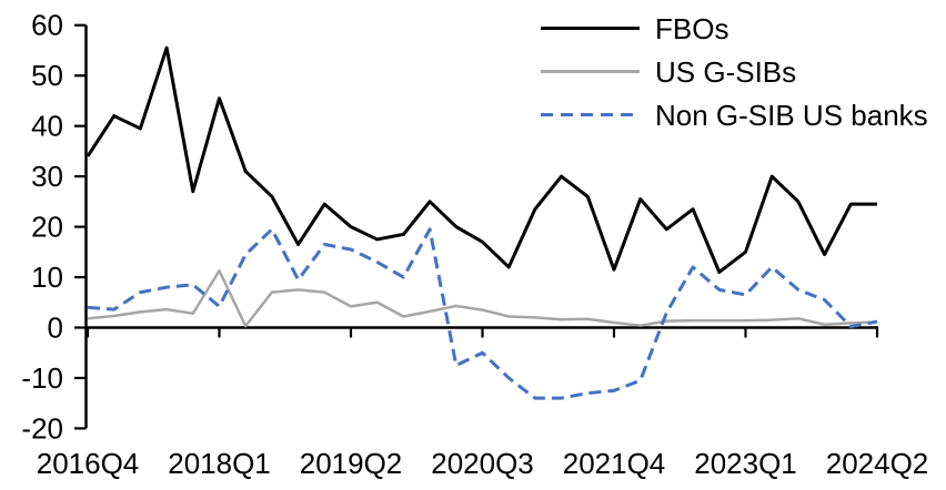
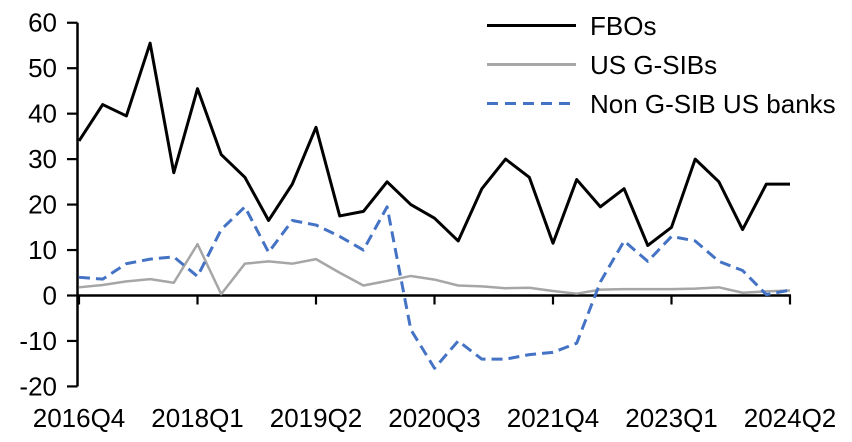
FBOs/2019Q2: 20 -> 37
US G-SIBs/2019Q2: 4 -> 8
Non G-SIB US banks/2020Q3: -5 -> -16
Non G-SIB US banks/2023Q1: 6 -> 13
